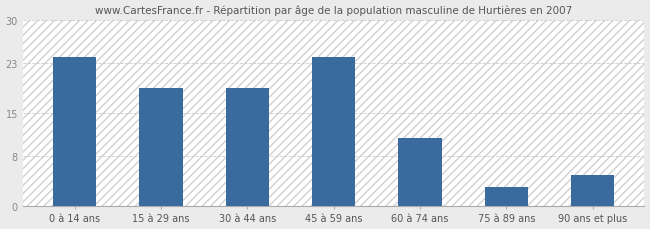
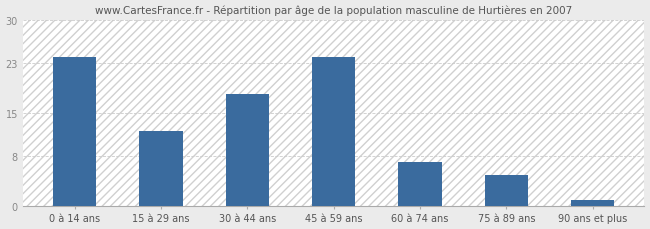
15 à 29 ans: 19 -> 12
30 à 44 ans: 19 -> 18
60 à 74 ans: 11 -> 7
75 à 89 ans: 3 -> 5
90 ans et plus: 5 -> 1
